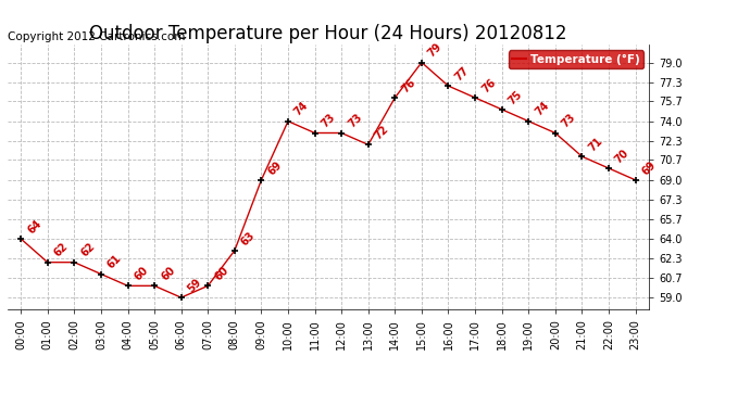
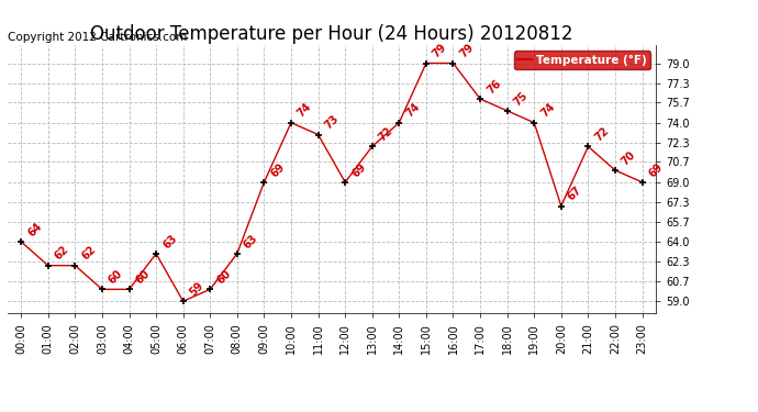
03:00: 61 -> 60
05:00: 60 -> 63
12:00: 73 -> 69
14:00: 76 -> 74
16:00: 77 -> 79
20:00: 73 -> 67
21:00: 71 -> 72
